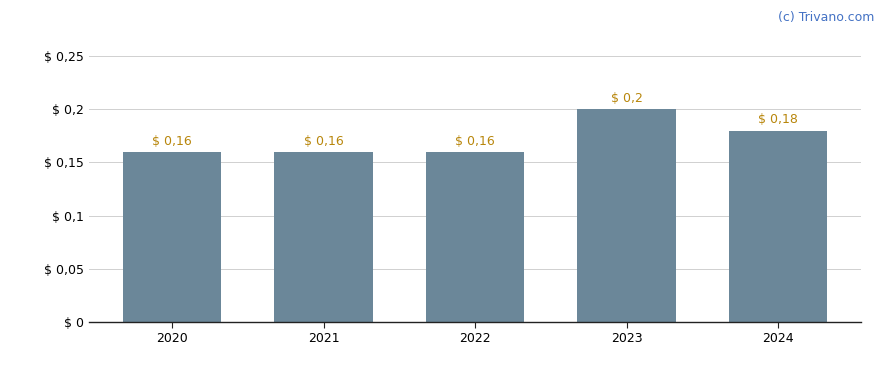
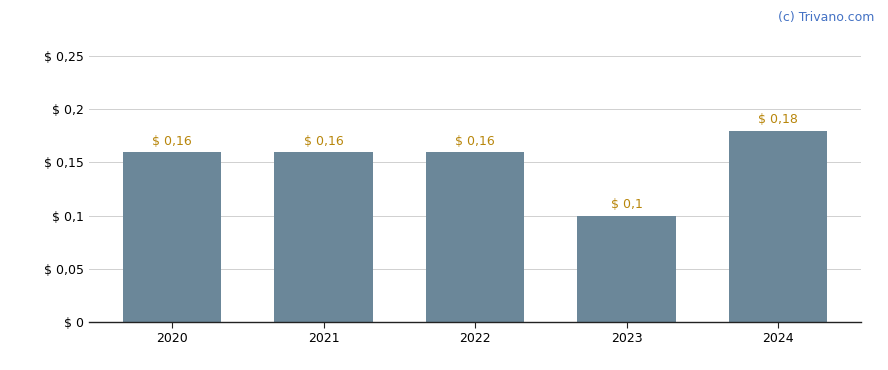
2023: 0,2 -> 0,1
